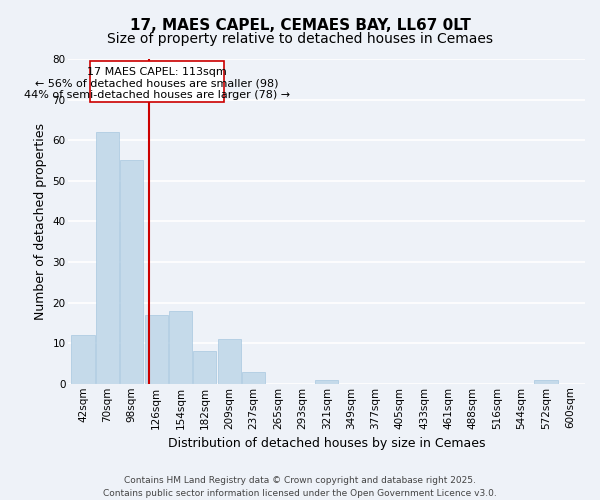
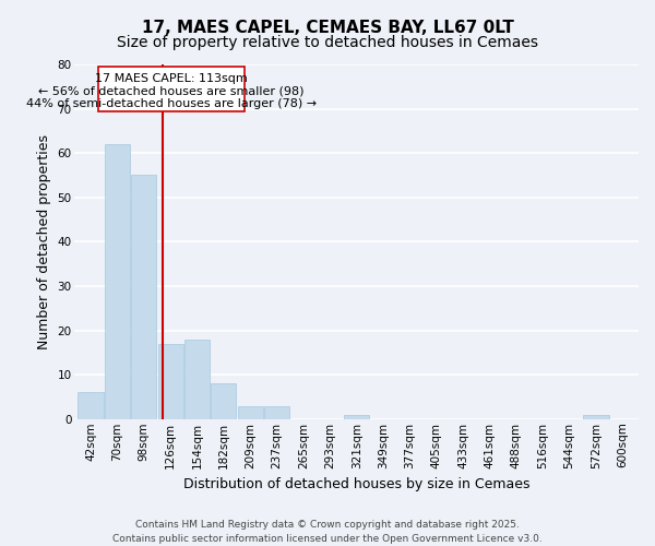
42sqm: 12 -> 6
209sqm: 11 -> 3
